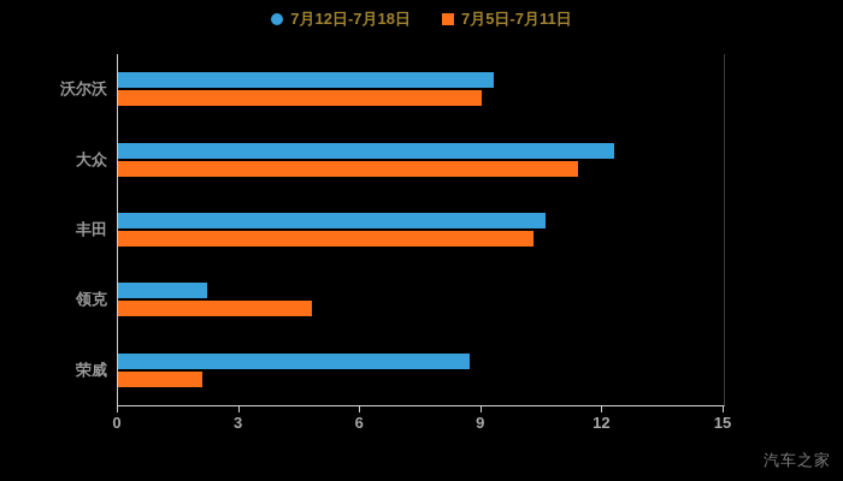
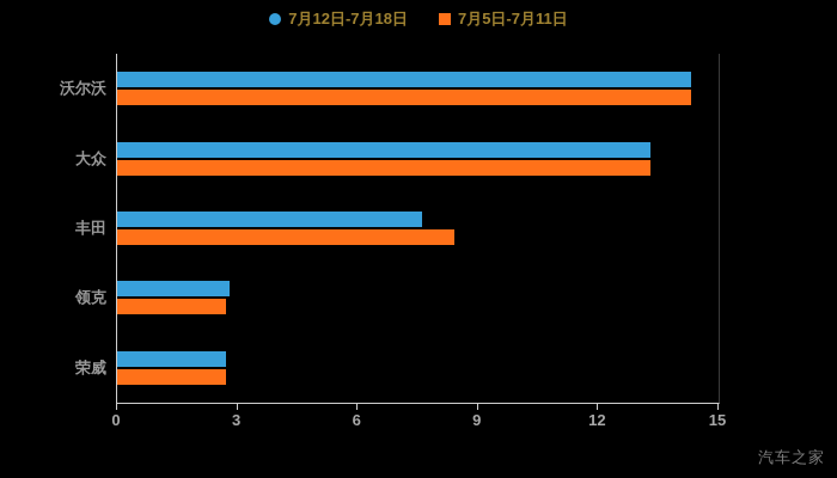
7月12日-7月18日/沃尔沃: 9.3 -> 14.3
7月5日-7月11日/沃尔沃: 9.0 -> 14.3
7月12日-7月18日/大众: 12.3 -> 13.3
7月5日-7月11日/大众: 11.4 -> 13.3
7月12日-7月18日/丰田: 10.6 -> 7.6
7月5日-7月11日/丰田: 10.3 -> 8.4
7月12日-7月18日/领克: 2.2 -> 2.8
7月5日-7月11日/领克: 4.8 -> 2.7
7月12日-7月18日/荣威: 8.7 -> 2.7
7月5日-7月11日/荣威: 2.1 -> 2.7
